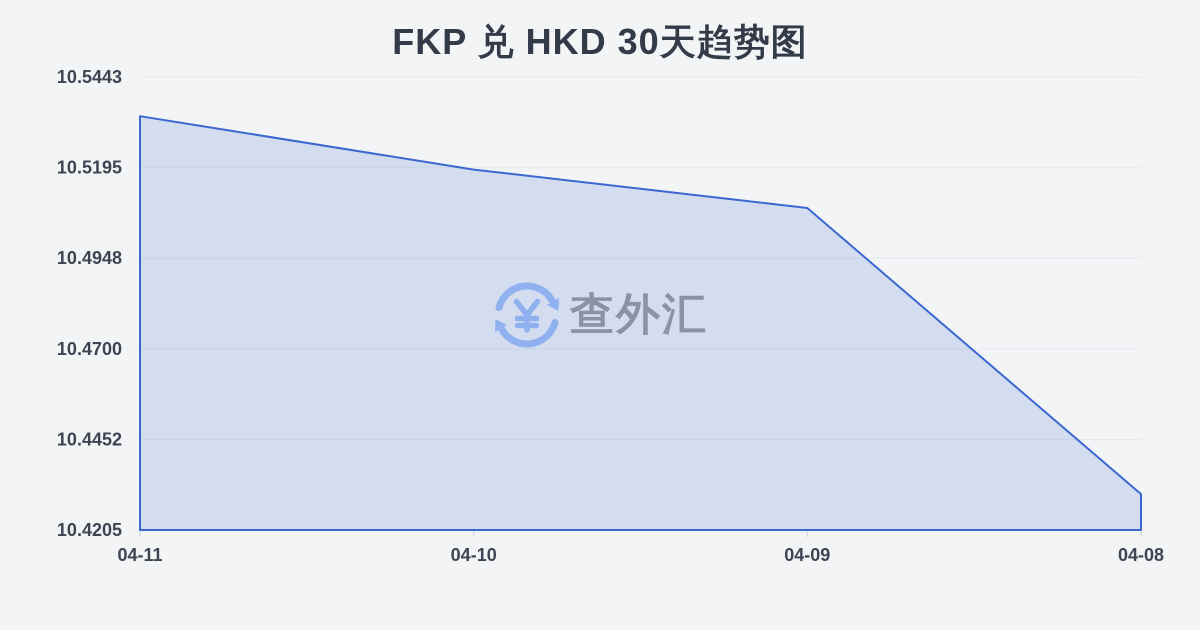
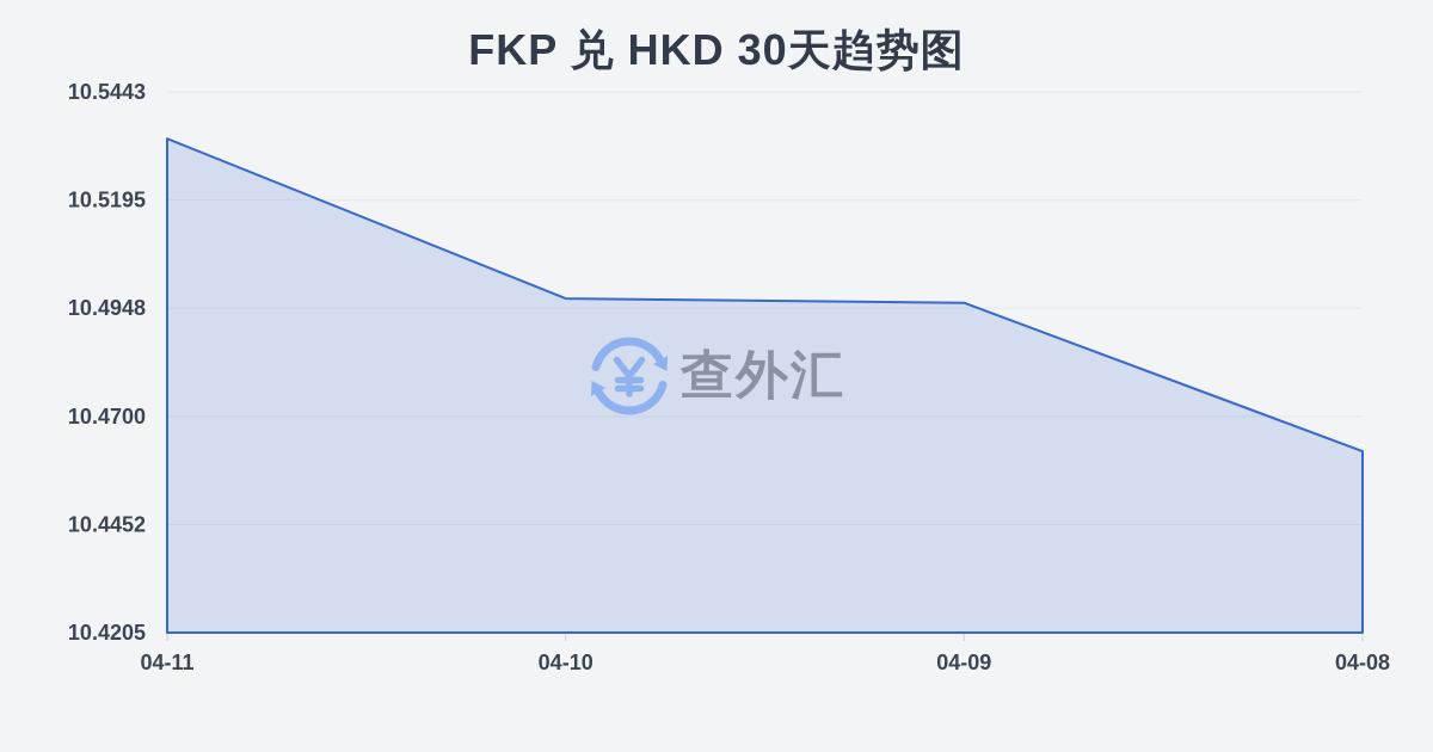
04-10: 10.519 -> 10.497
04-09: 10.508 -> 10.496
04-08: 10.430 -> 10.462
